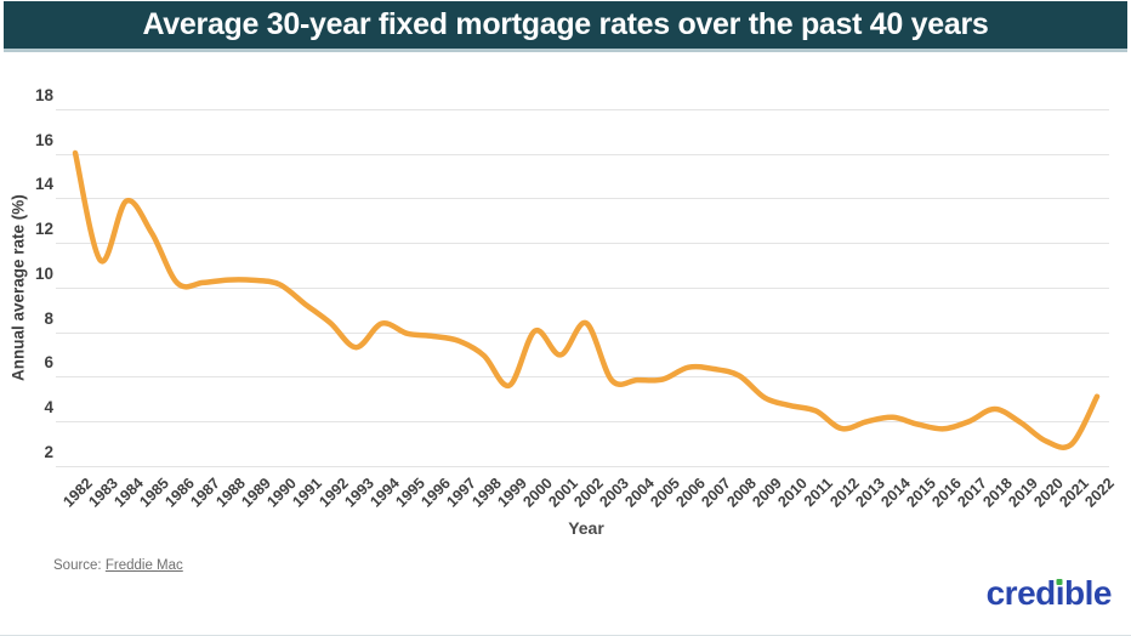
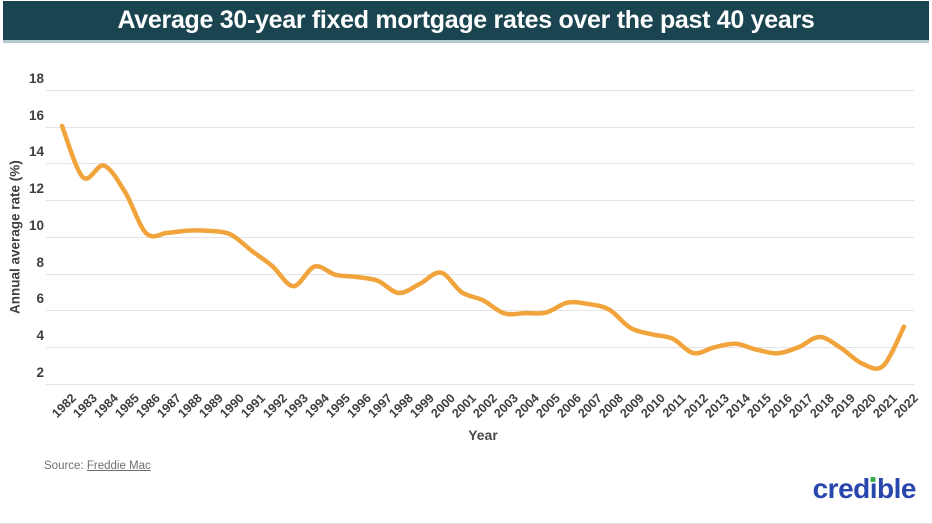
1983: 11.2 -> 13.2
1999: 5.6 -> 7.4
2002: 8.4 -> 6.5
